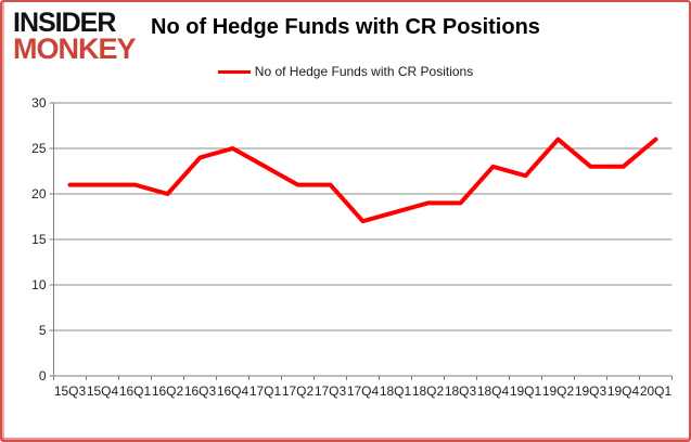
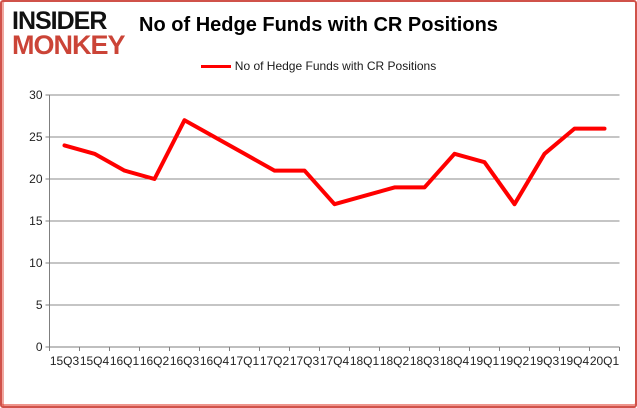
15Q3: 21 -> 24
15Q4: 21 -> 23
16Q3: 24 -> 27
19Q2: 26 -> 17
19Q4: 23 -> 26
